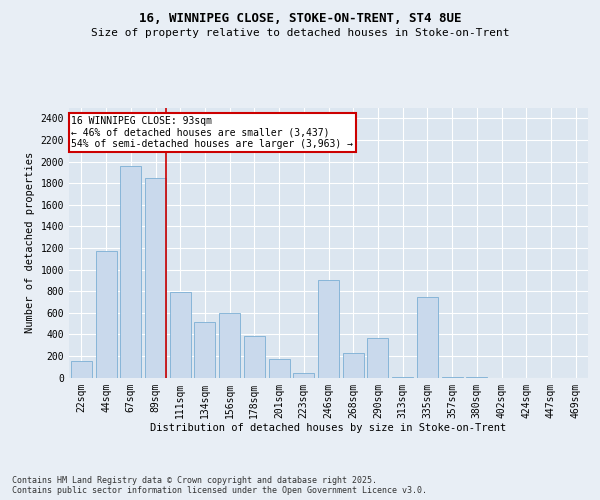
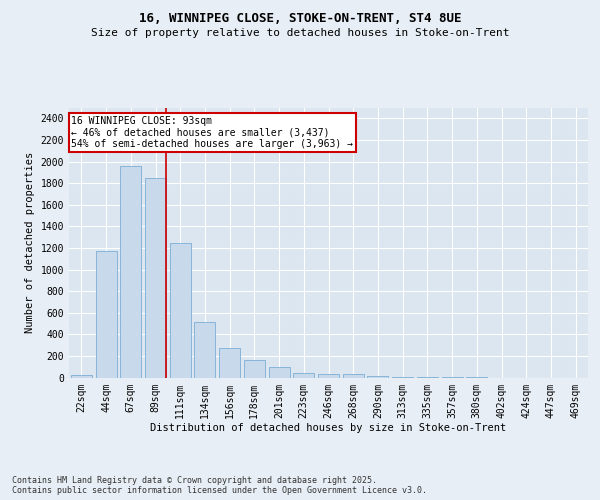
22sqm: 150 -> 20
111sqm: 790 -> 1240
156sqm: 600 -> 270
178sqm: 380 -> 160
201sqm: 170 -> 100
246sqm: 900 -> 40
268sqm: 230 -> 30
290sqm: 370 -> 10
335sqm: 750 -> 0
